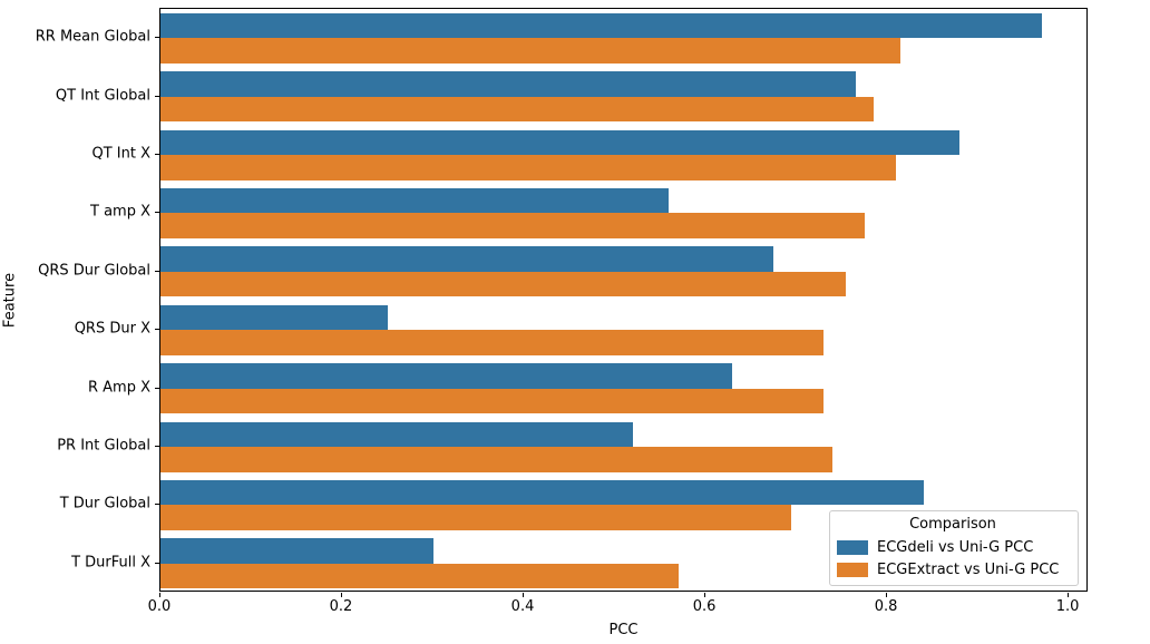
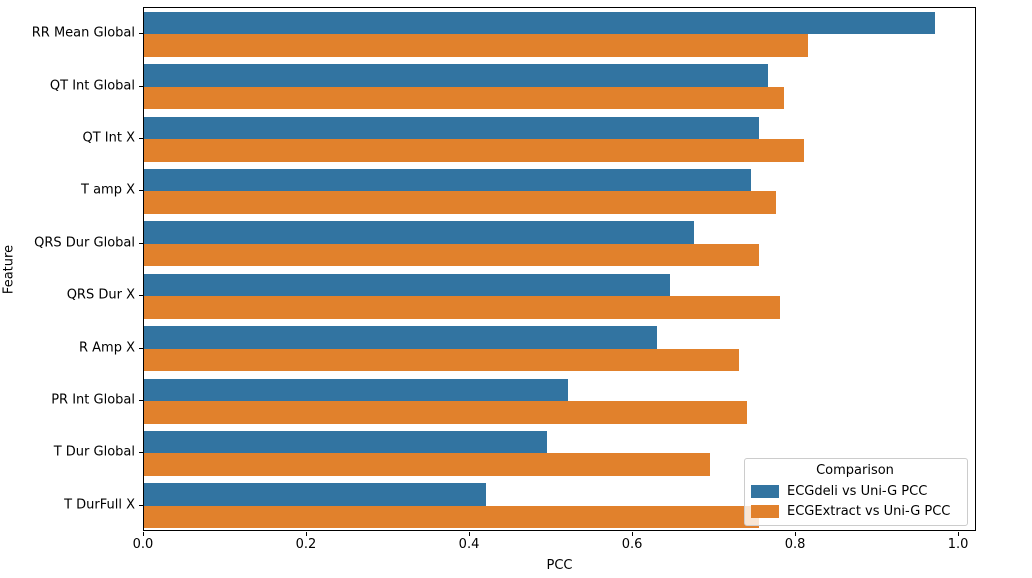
ECGdeli vs Uni-G PCC/QT Int X: 0.88 -> 0.76
ECGdeli vs Uni-G PCC/T amp X: 0.56 -> 0.74
ECGdeli vs Uni-G PCC/QRS Dur X: 0.25 -> 0.65
ECGExtract vs Uni-G PCC/QRS Dur X: 0.73 -> 0.78
ECGdeli vs Uni-G PCC/T Dur Global: 0.84 -> 0.49
ECGdeli vs Uni-G PCC/T DurFull X: 0.30 -> 0.42
ECGExtract vs Uni-G PCC/T DurFull X: 0.57 -> 0.76
